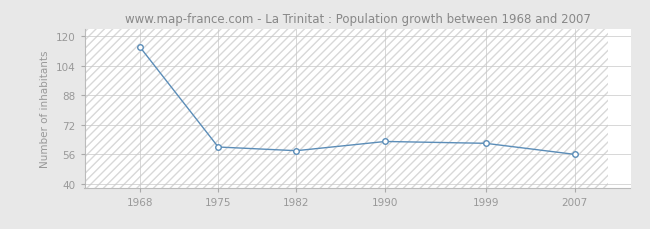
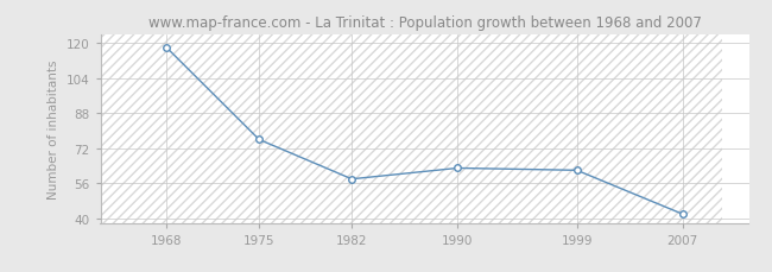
1968: 114 -> 118
1975: 60 -> 76
2007: 56 -> 42
